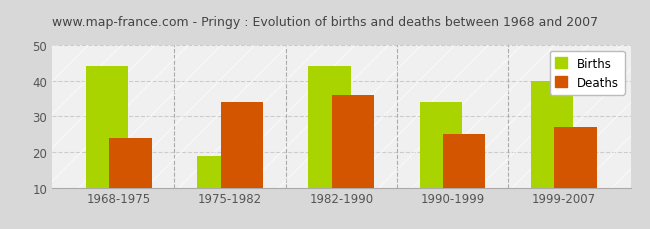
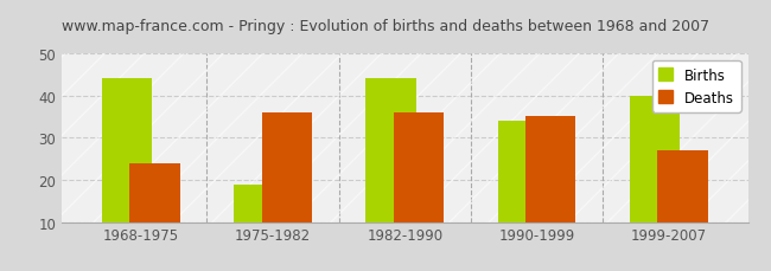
Deaths/1975-1982: 34 -> 36
Deaths/1990-1999: 25 -> 35
